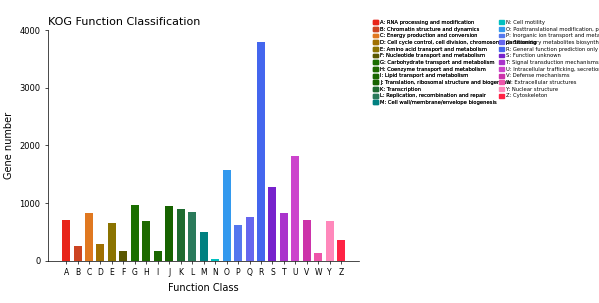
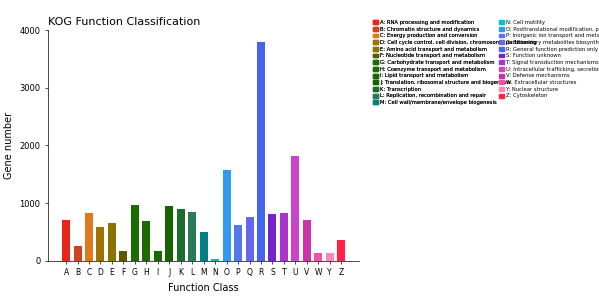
D: 280 -> 580
S: 1280 -> 810
Y: 680 -> 130
